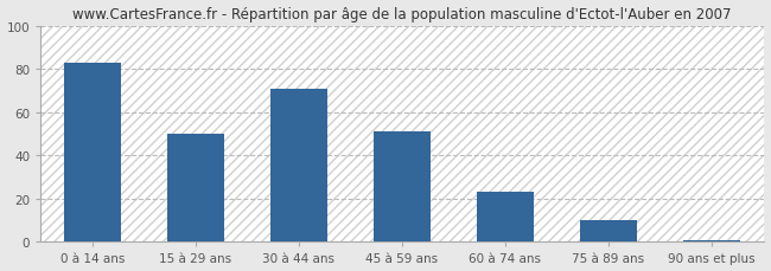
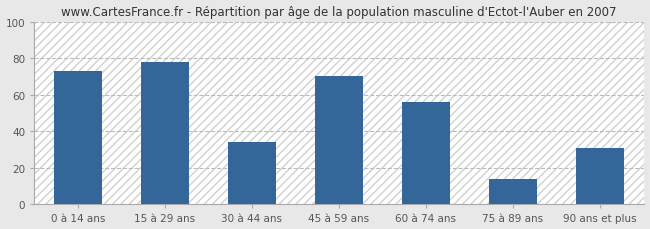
0 à 14 ans: 83 -> 73
15 à 29 ans: 50 -> 78
30 à 44 ans: 71 -> 34
45 à 59 ans: 51 -> 70
60 à 74 ans: 23 -> 56
75 à 89 ans: 10 -> 14
90 ans et plus: 1 -> 31
